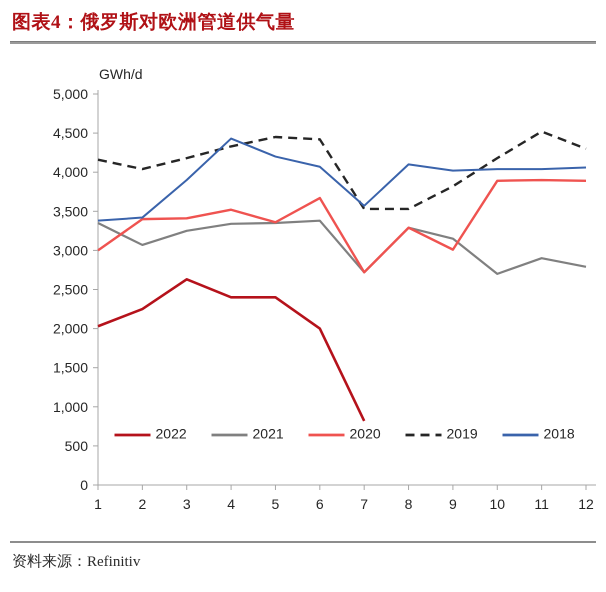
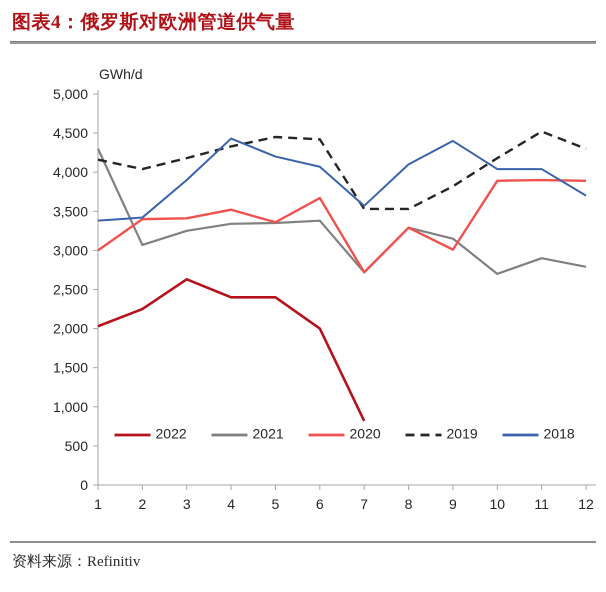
2021/1: 3400 -> 4300
2018/9: 4000 -> 4400
2018/12: 4100 -> 3700
